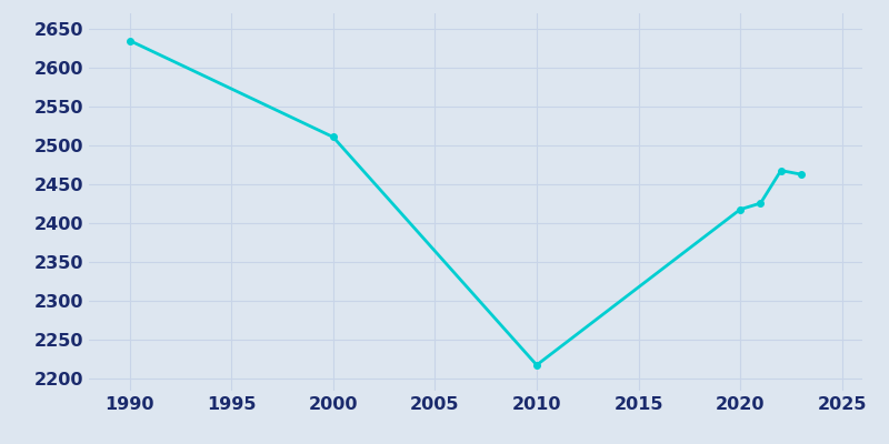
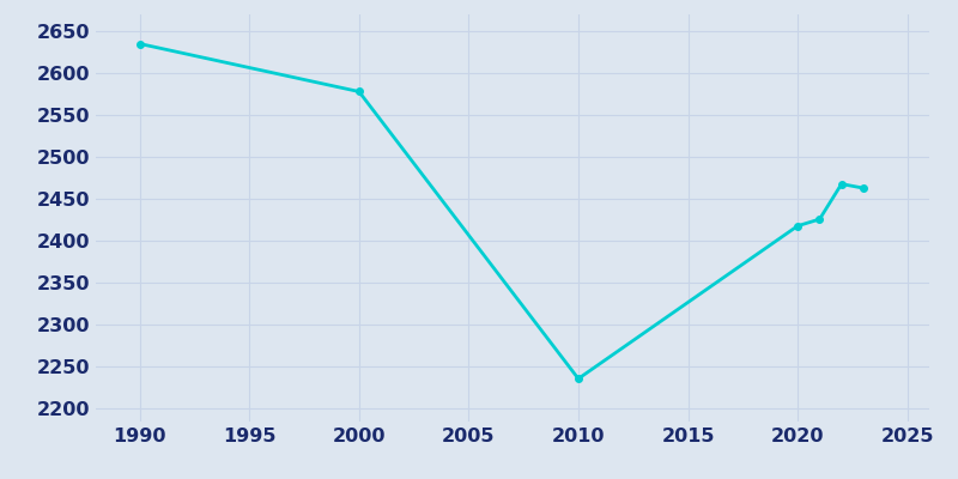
2000: 2511 -> 2578
2010: 2218 -> 2236
